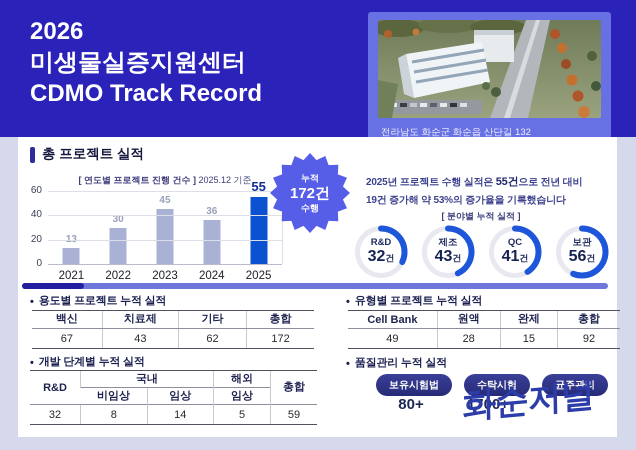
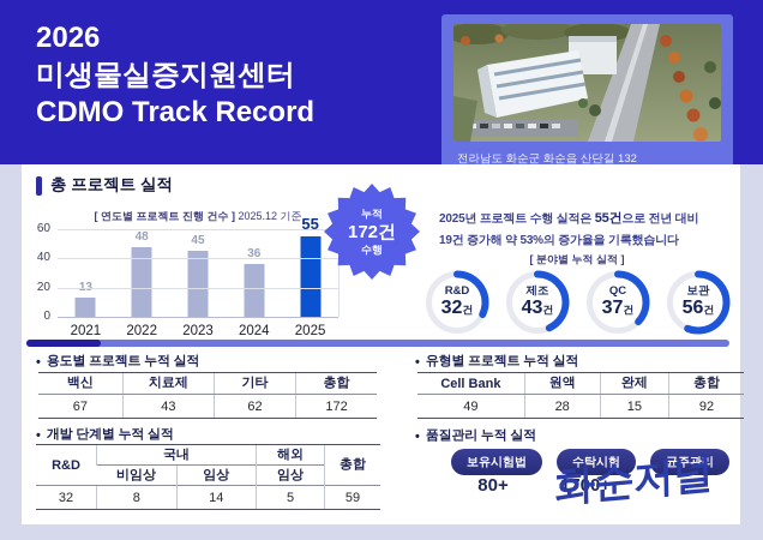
총 프로젝트 실적/2022: 30 -> 48
[ 분야별 누적 실적 ]/QC: 41 -> 37
